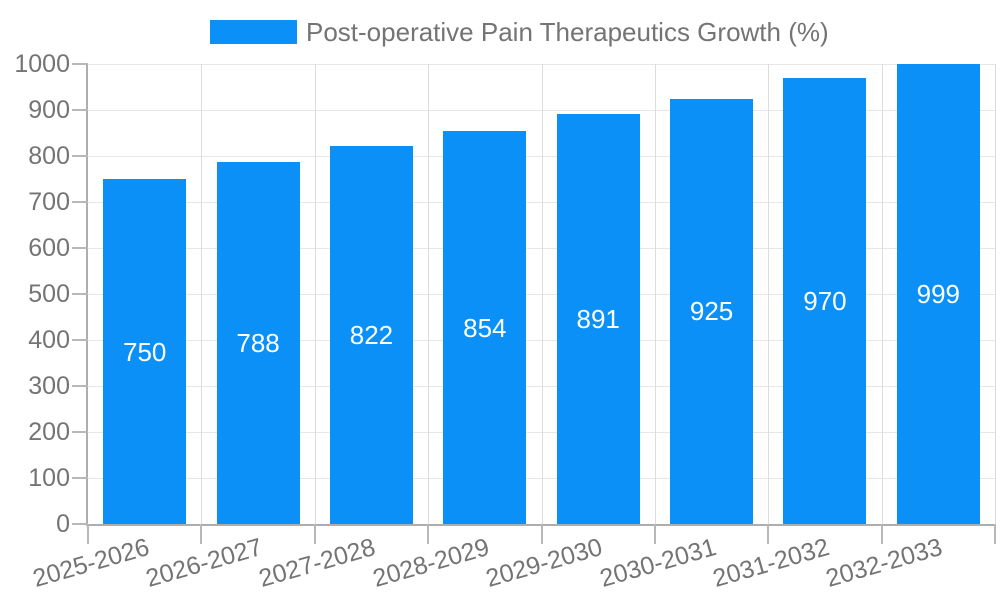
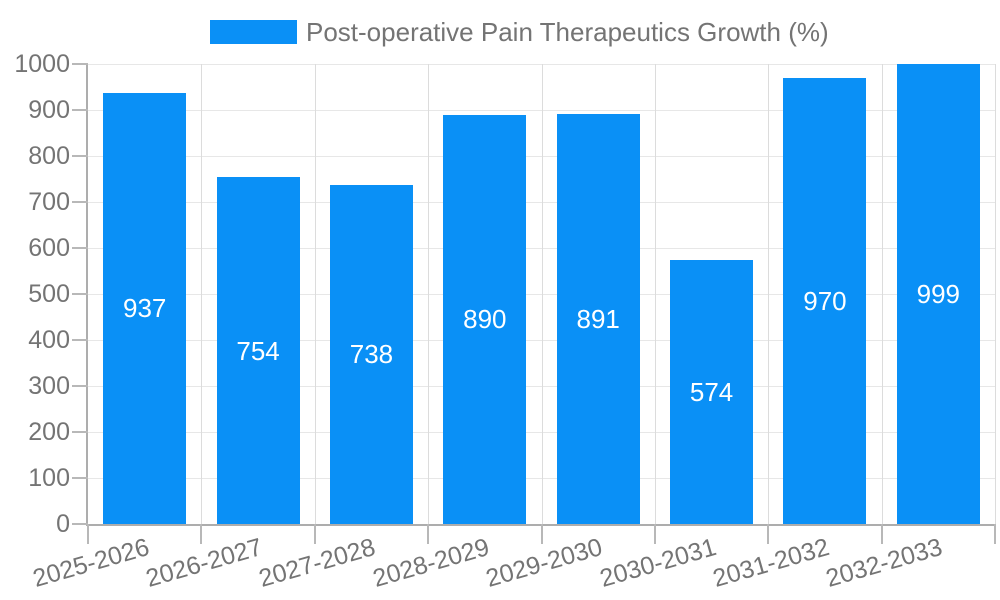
2025-2026: 750 -> 937
2026-2027: 788 -> 754
2027-2028: 822 -> 738
2028-2029: 854 -> 890
2030-2031: 925 -> 574
